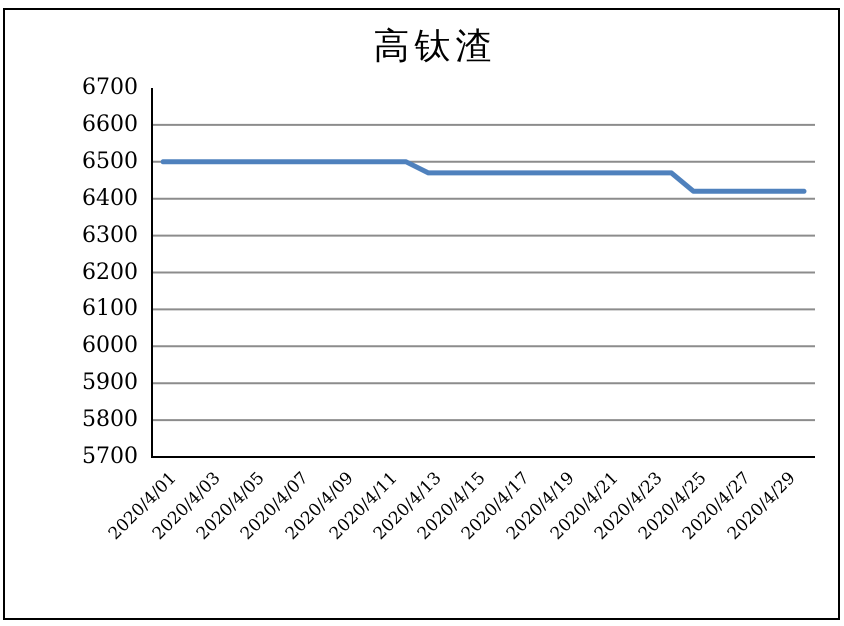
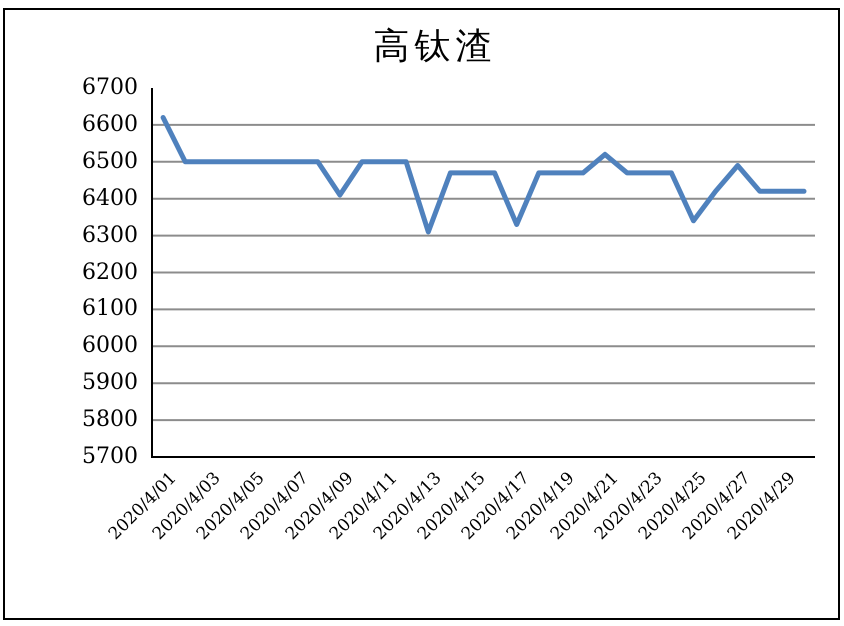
2020/4/01: 6500 -> 6620
2020/4/09: 6500 -> 6410
2020/4/13: 6470 -> 6310
2020/4/17: 6470 -> 6330
2020/4/21: 6470 -> 6520
2020/4/25: 6420 -> 6340
2020/4/27: 6420 -> 6490
